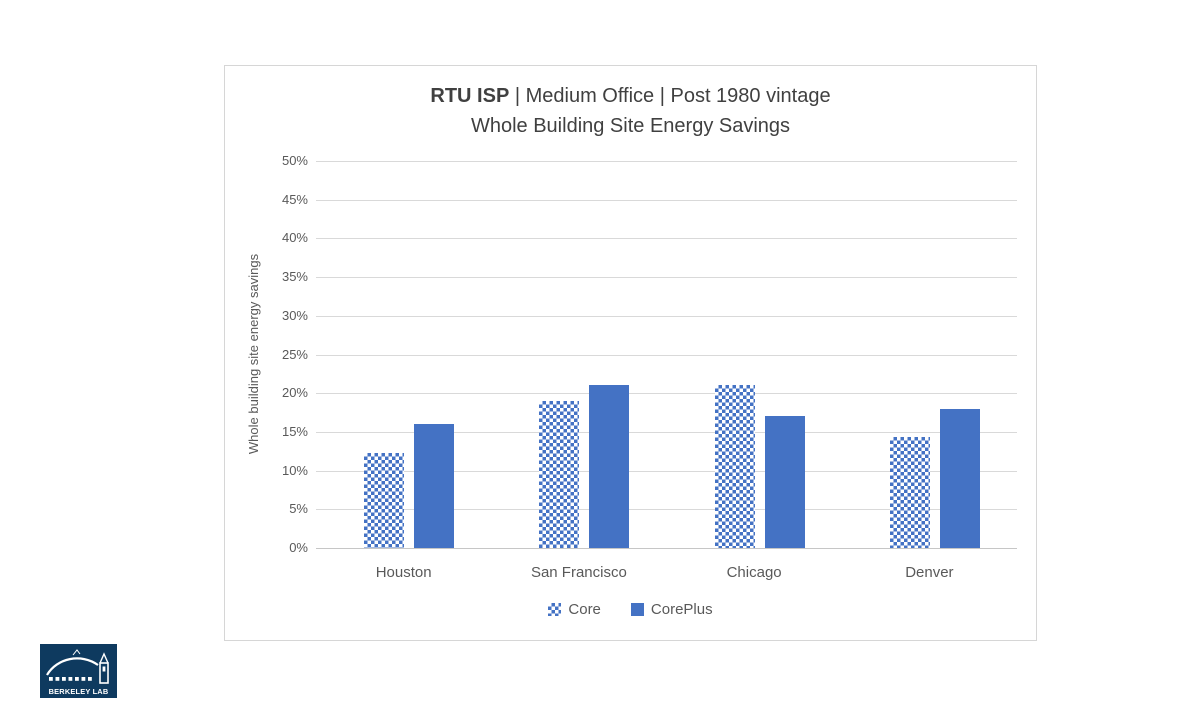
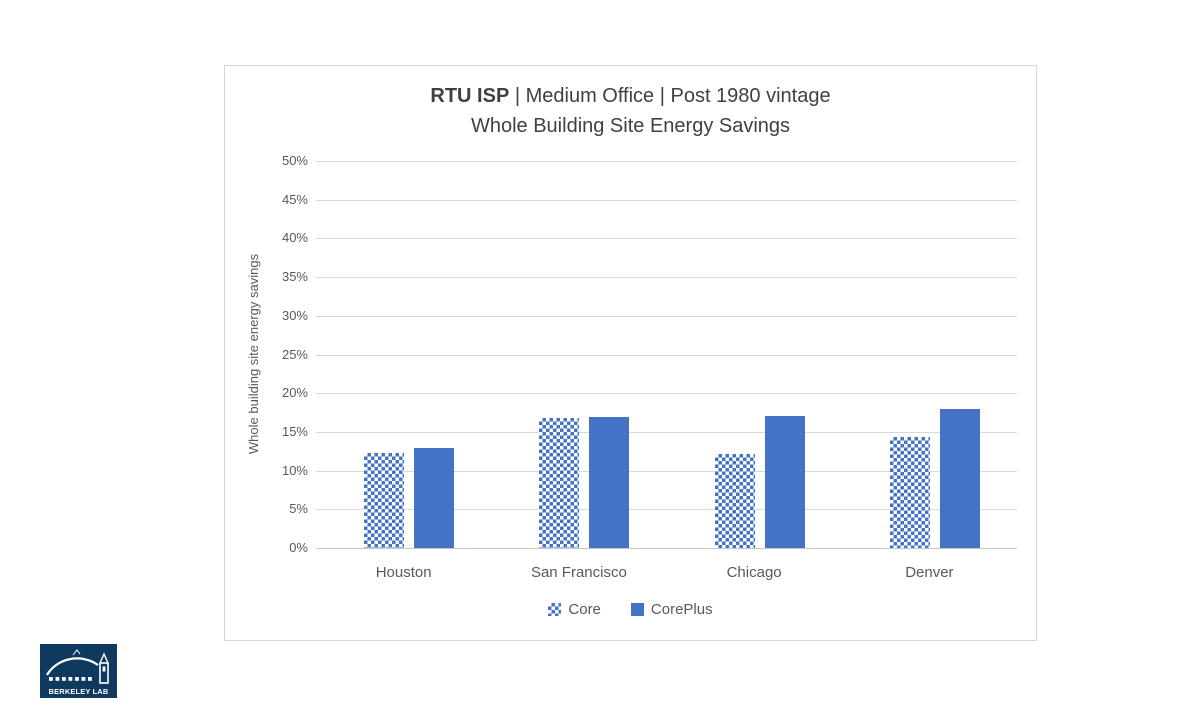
CorePlus/Houston: 16% -> 13%
Core/San Francisco: 19% -> 17%
CorePlus/San Francisco: 21% -> 17%
Core/Chicago: 21% -> 12%
